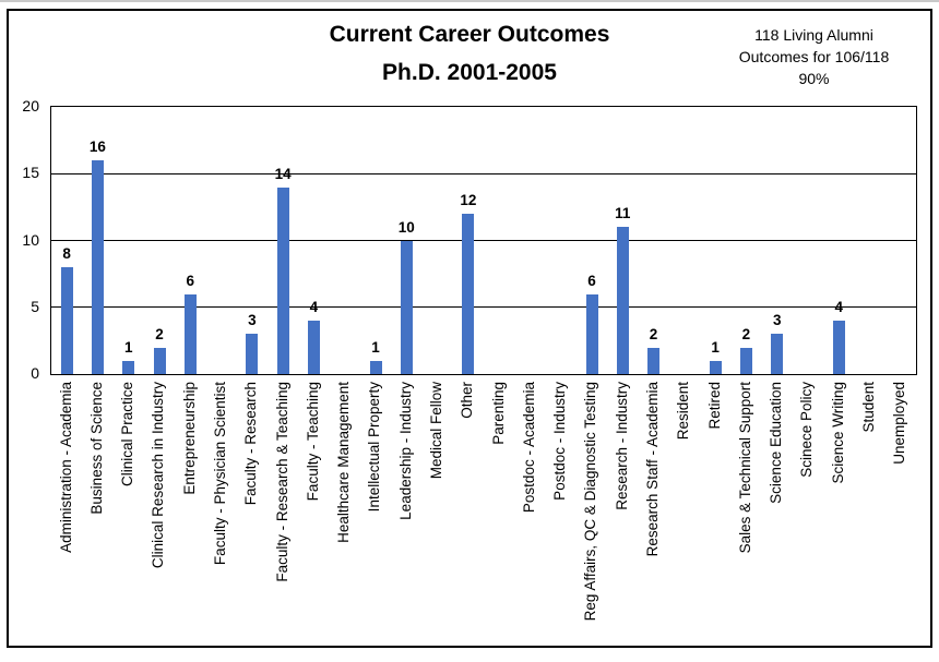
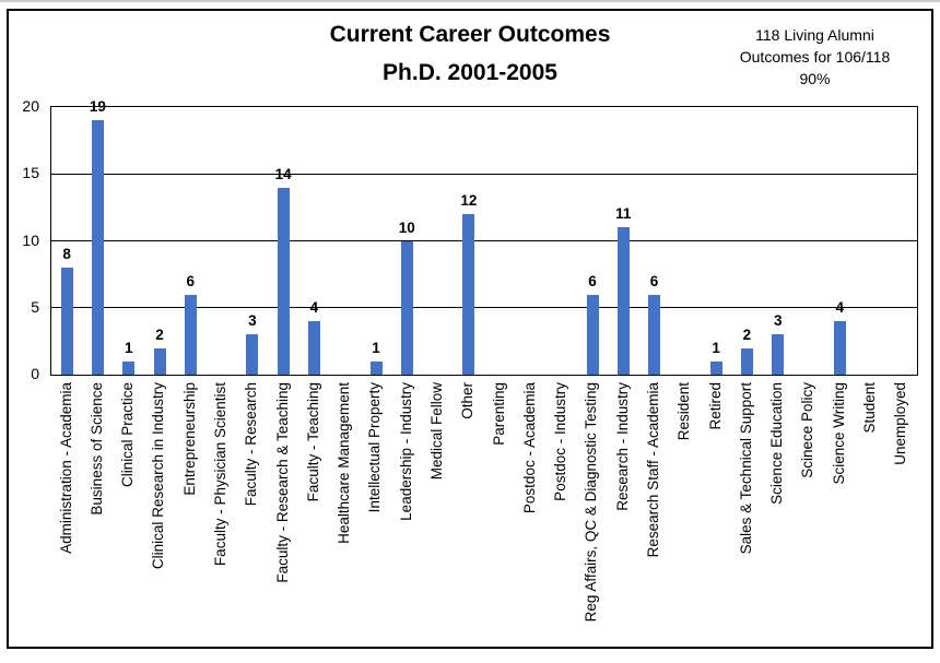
Business of Science: 16 -> 19
Research Staff - Academia: 2 -> 6
